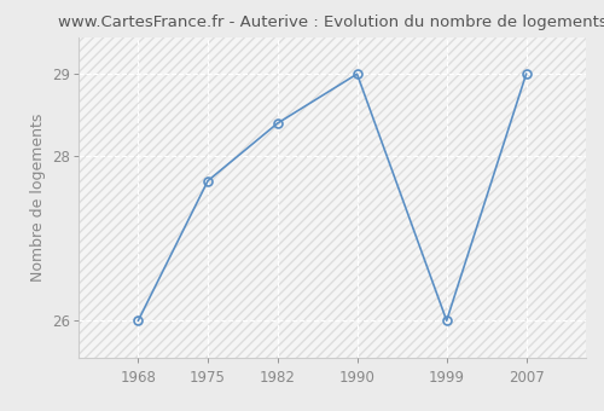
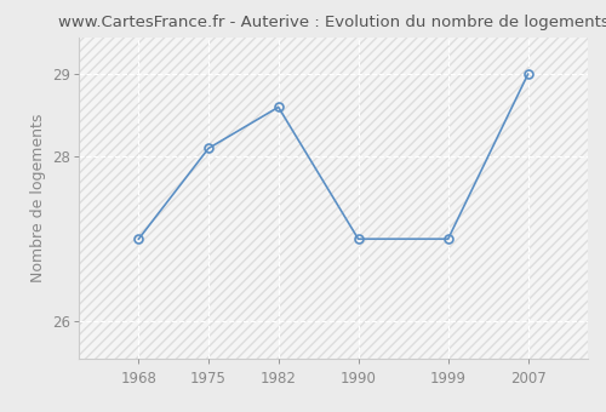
1968: 26.0 -> 27.0
1975: 27.7 -> 28.1
1982: 28.4 -> 28.6
1990: 29.0 -> 27.0
1999: 26.0 -> 27.0
